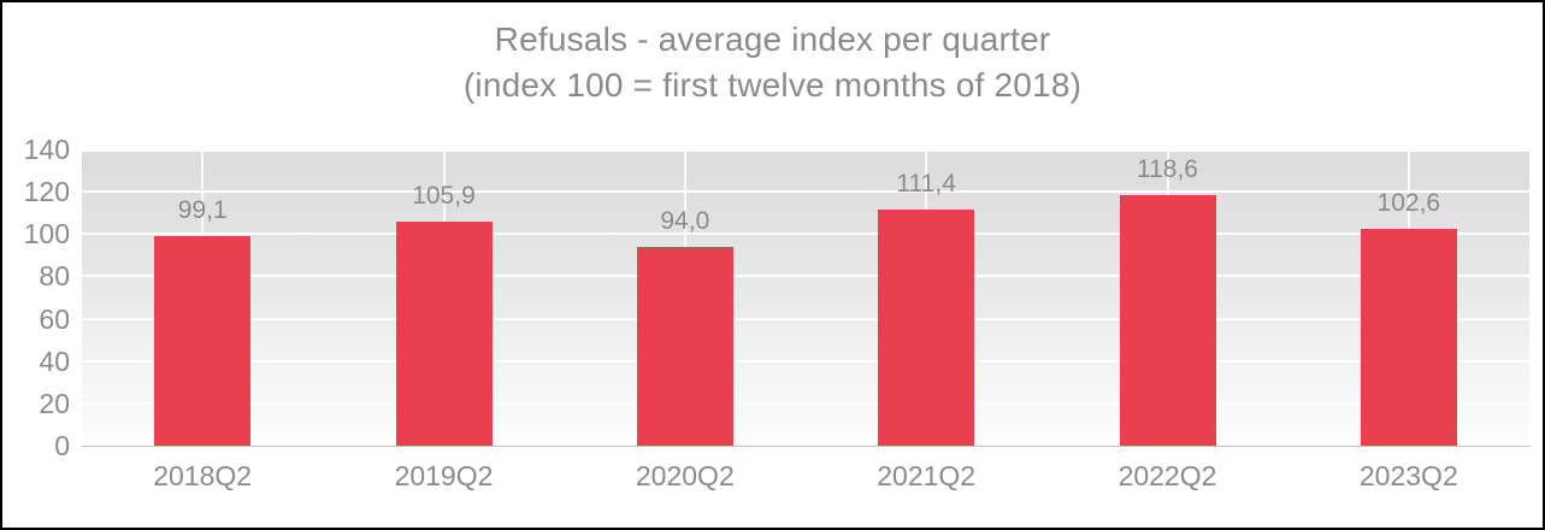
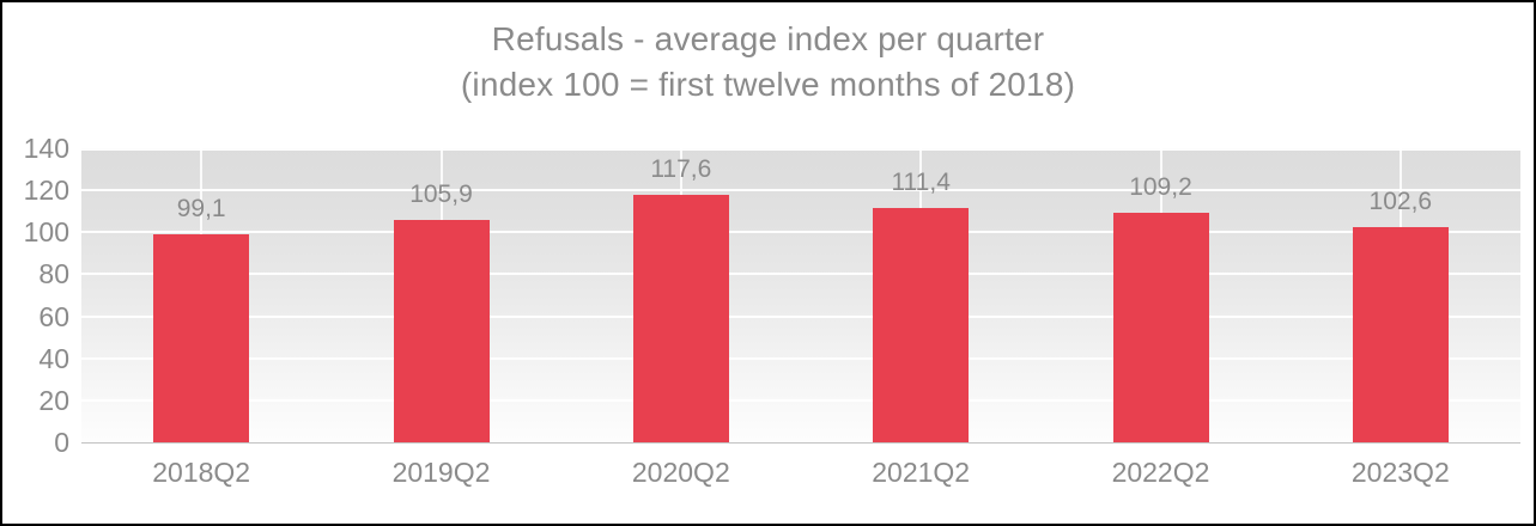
2020Q2: 94,0 -> 117,6
2022Q2: 118,6 -> 109,2
